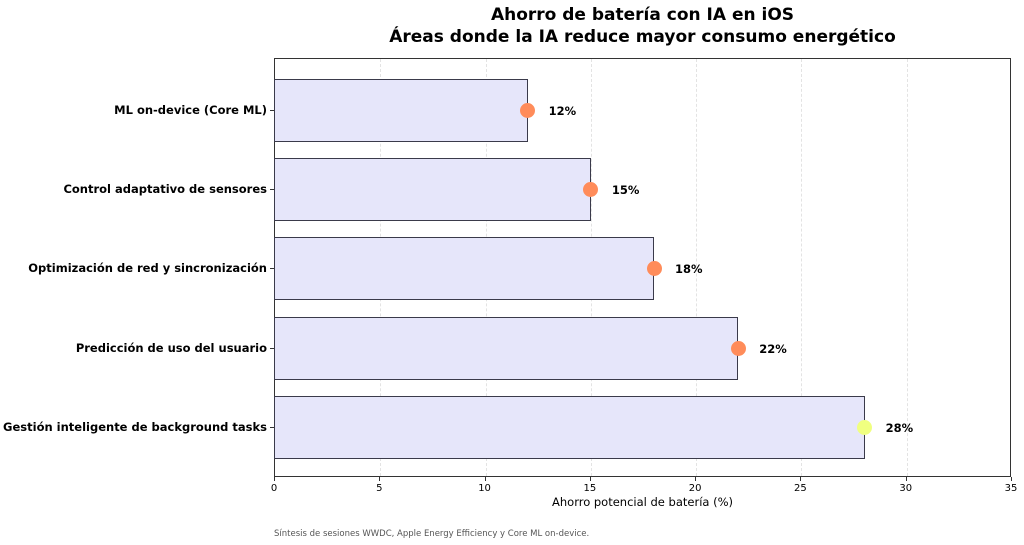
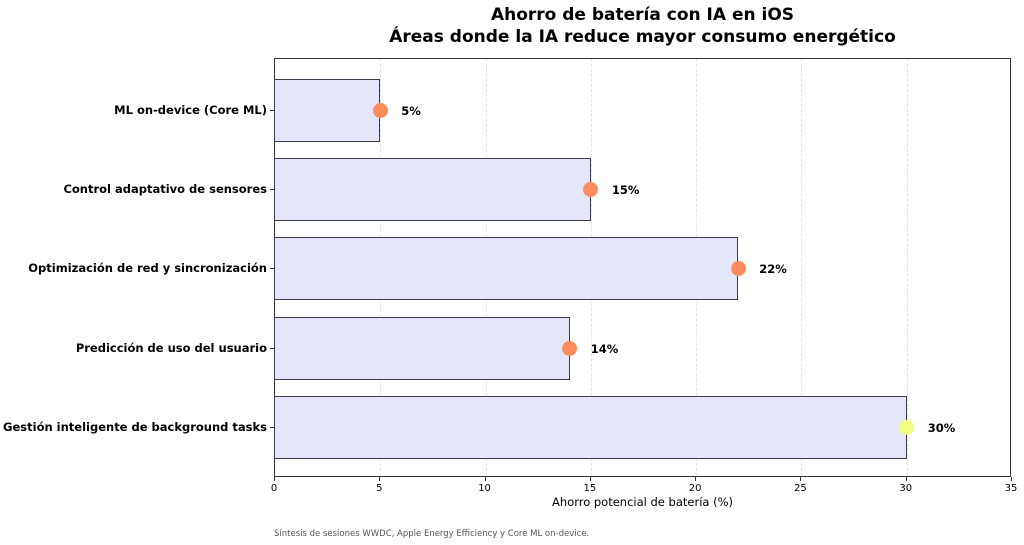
ML on-device (Core ML): 12% -> 5%
Optimización de red y sincronización: 18% -> 22%
Predicción de uso del usuario: 22% -> 14%
Gestión inteligente de background tasks: 28% -> 30%
